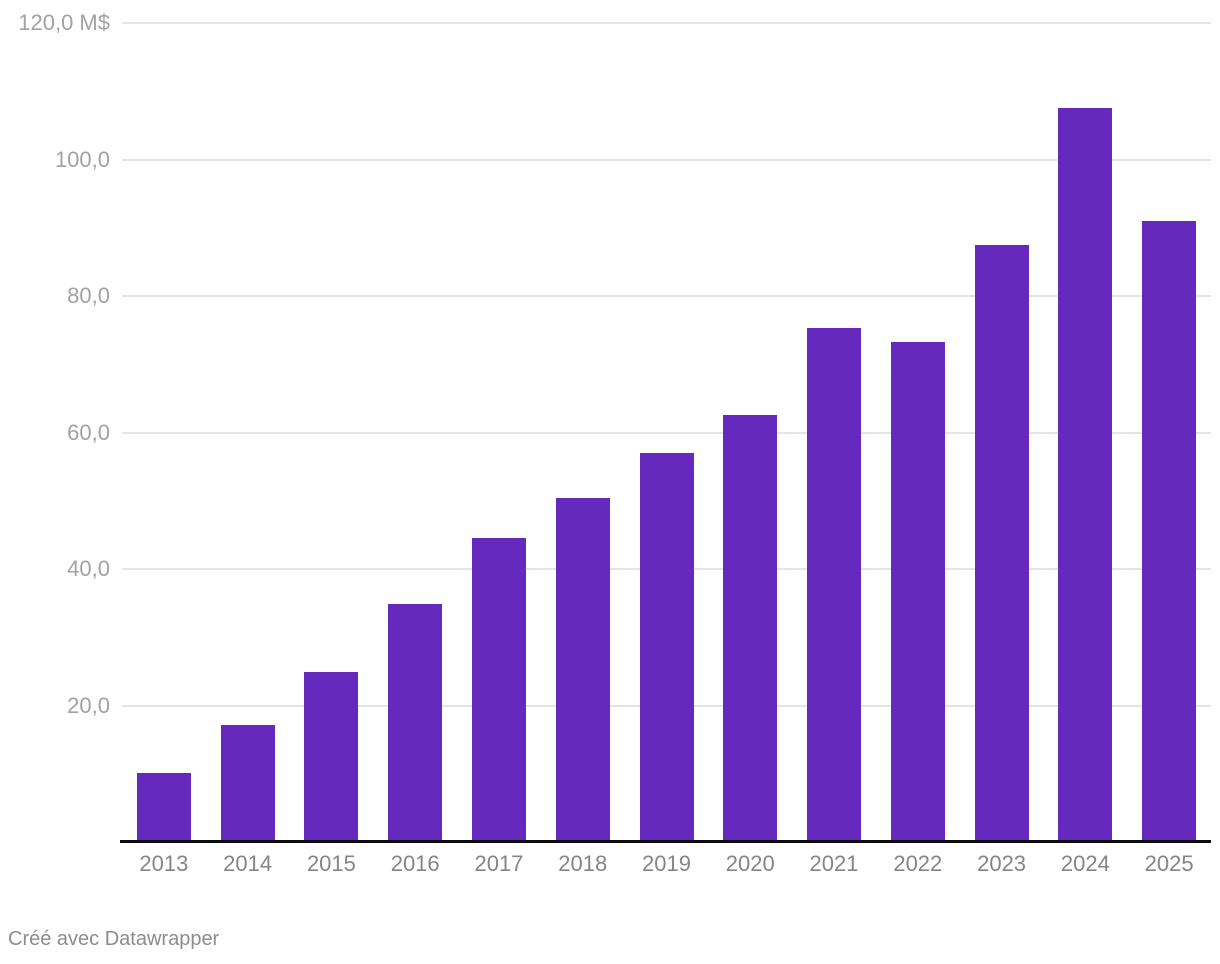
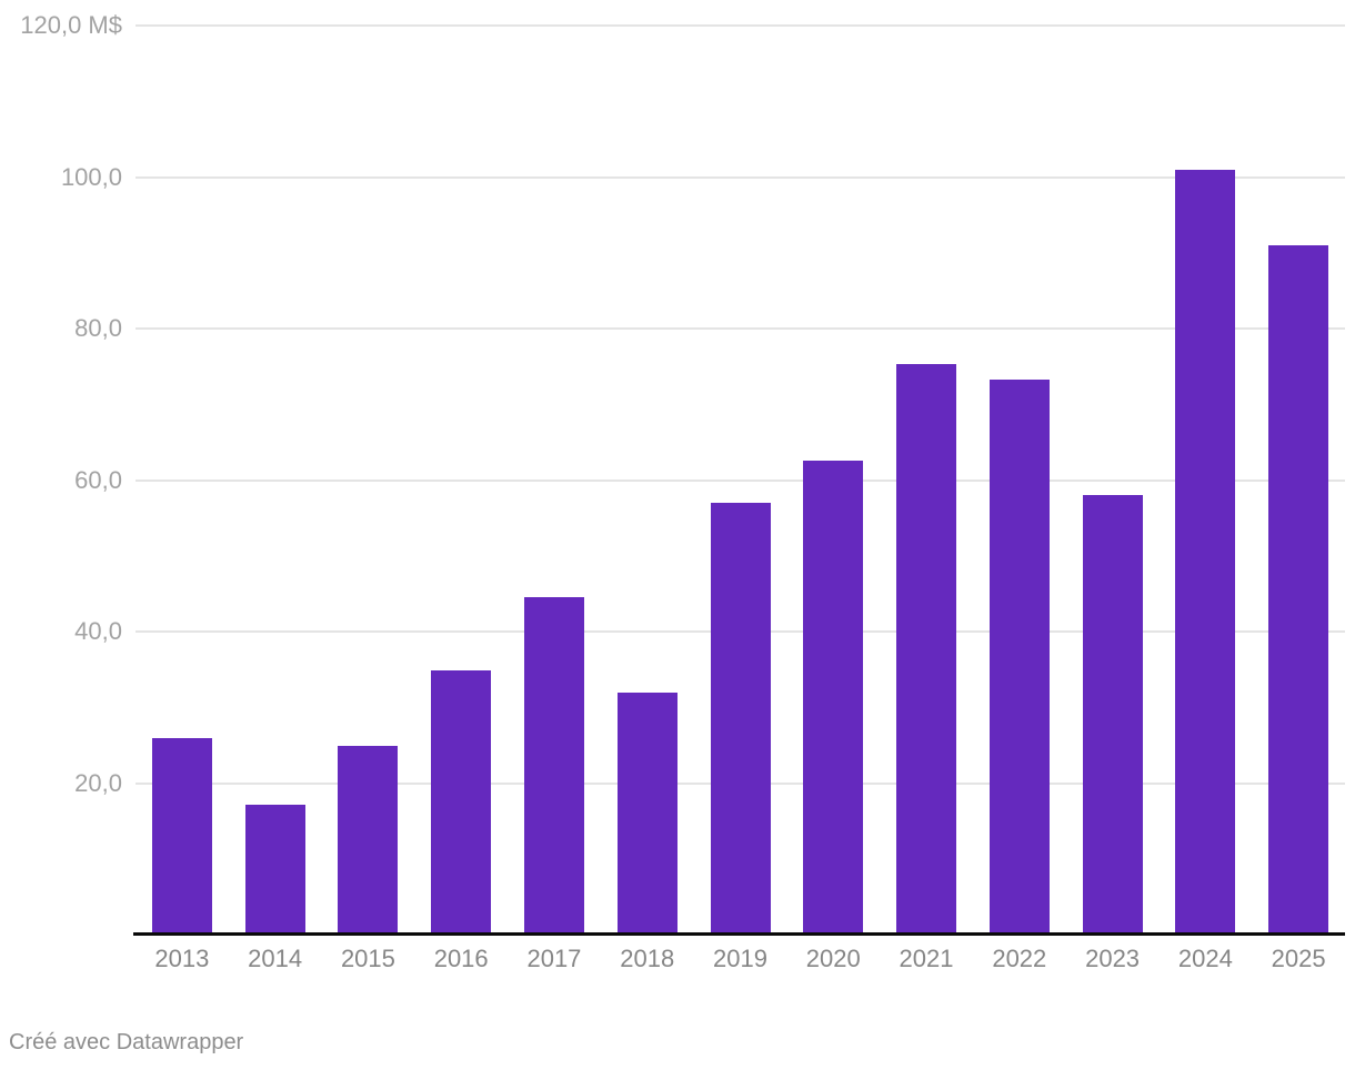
2013: 10 -> 26
2018: 50 -> 32
2023: 88 -> 58
2024: 108 -> 101
